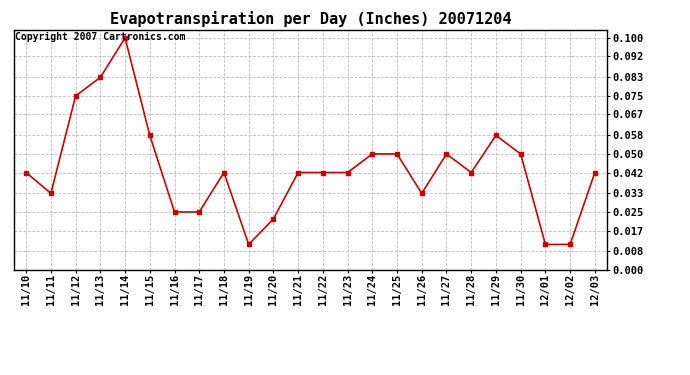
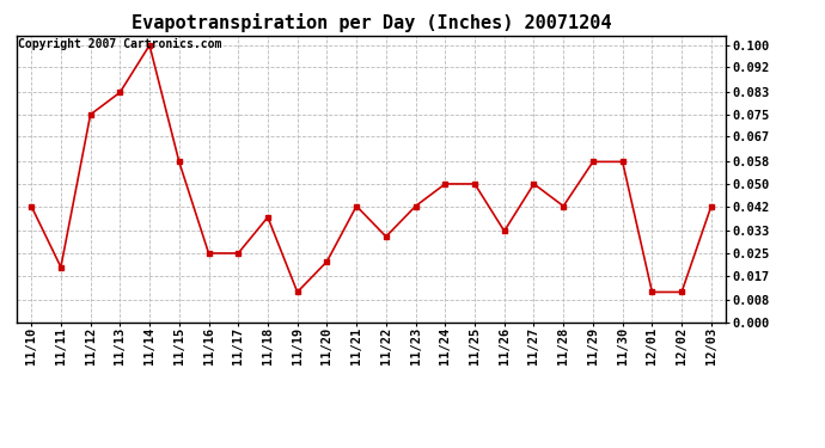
11/11: 0.033 -> 0.020
11/18: 0.042 -> 0.038
11/22: 0.042 -> 0.031
11/30: 0.050 -> 0.058
